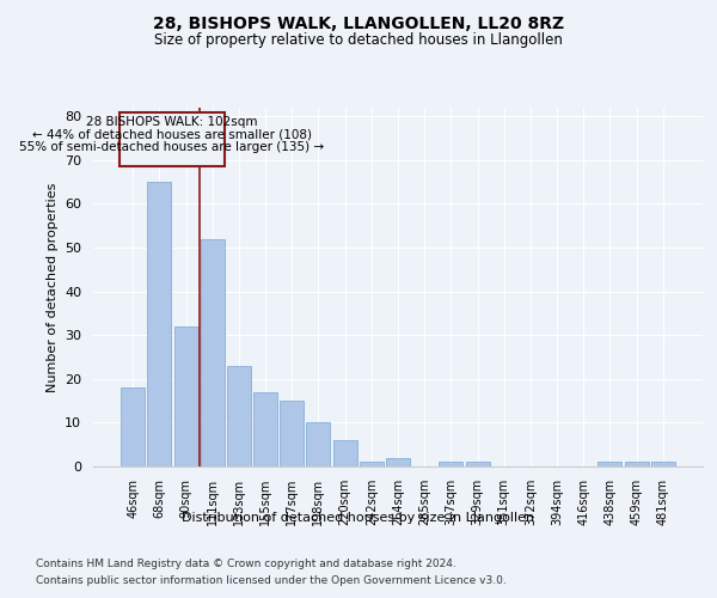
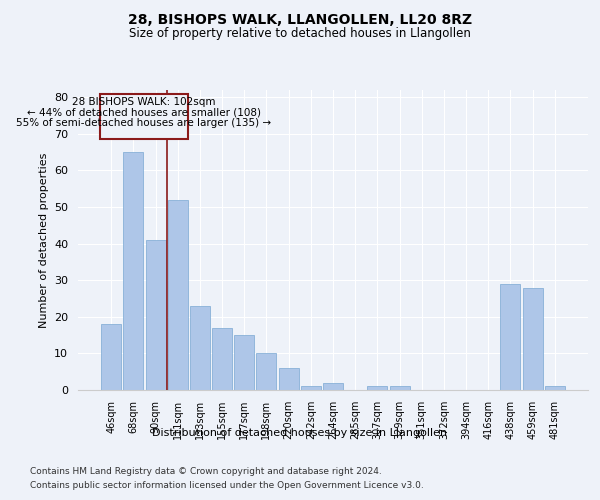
90sqm: 32 -> 41
438sqm: 1 -> 29
459sqm: 1 -> 28
